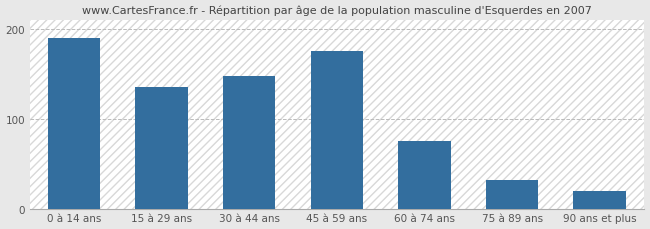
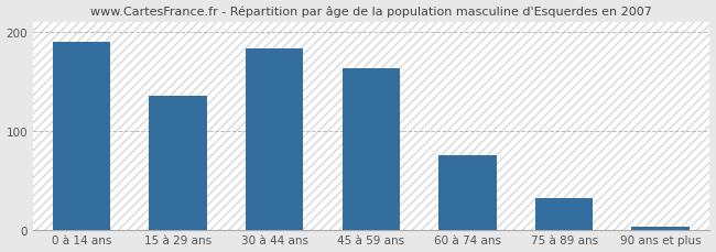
30 à 44 ans: 148 -> 183
45 à 59 ans: 176 -> 163
90 ans et plus: 20 -> 3
